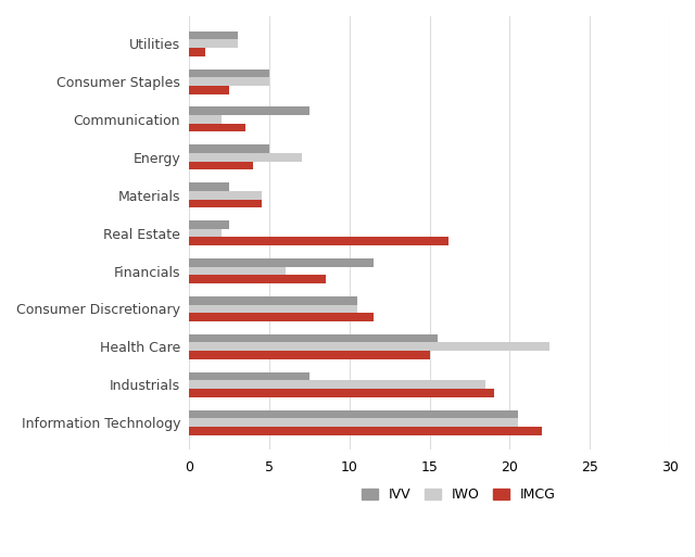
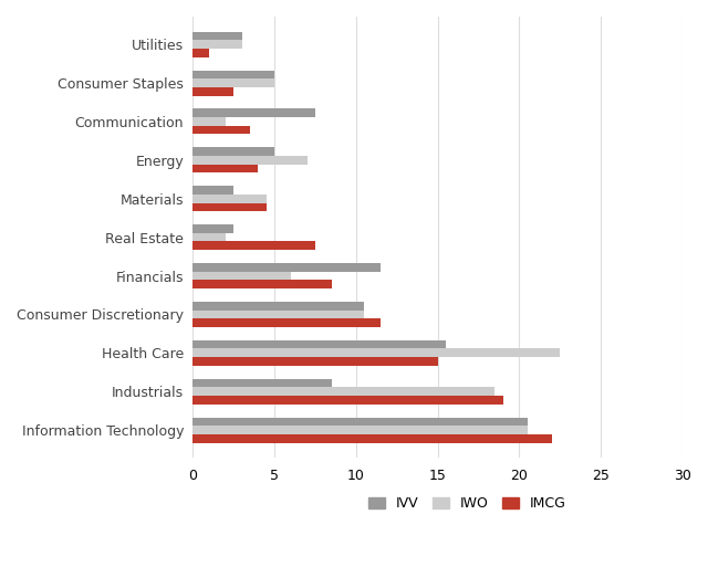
IMCG/Real Estate: 16.2 -> 7.5
IVV/Industrials: 7.5 -> 8.5
